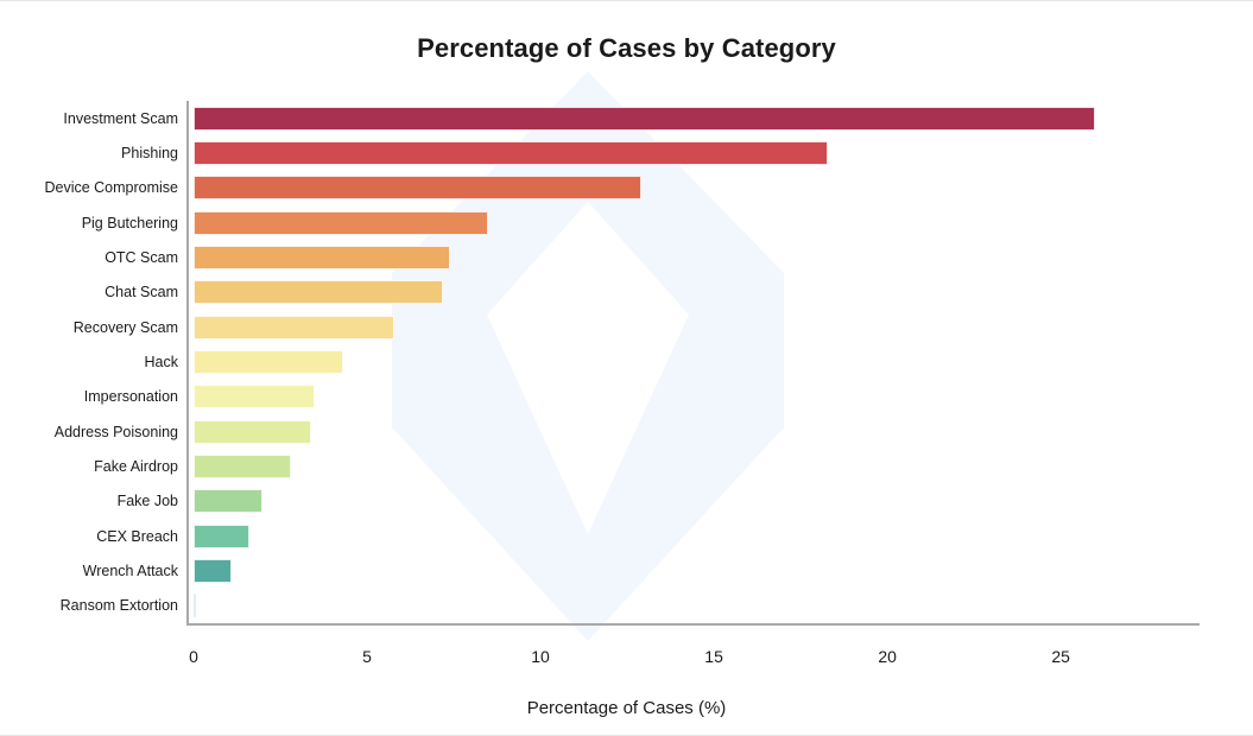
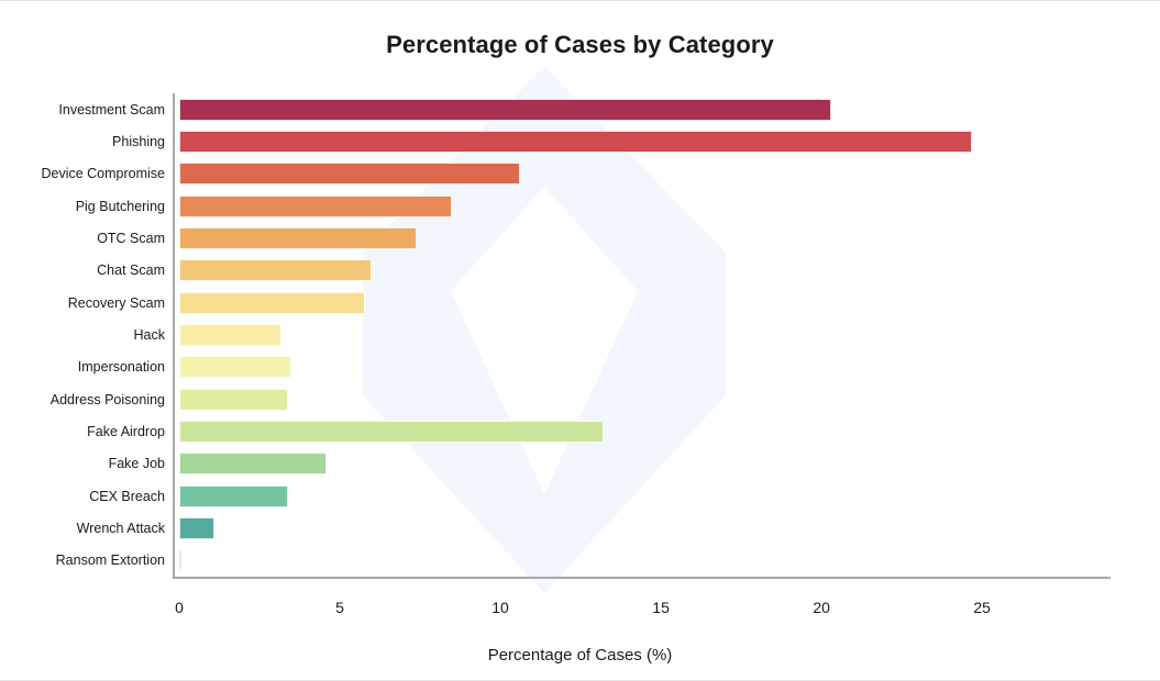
Investment Scam: 26.0 -> 20.3
Phishing: 18.3 -> 24.7
Device Compromise: 12.9 -> 10.6
Chat Scam: 7.2 -> 6.0
Hack: 4.3 -> 3.2
Fake Airdrop: 2.8 -> 13.2
Fake Job: 2.0 -> 4.6
CEX Breach: 1.6 -> 3.4
